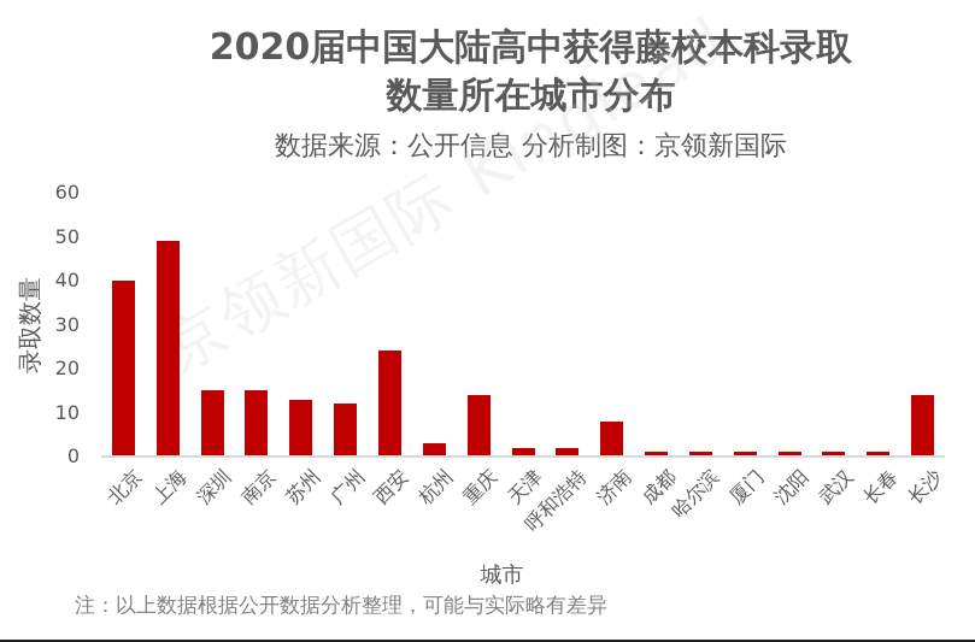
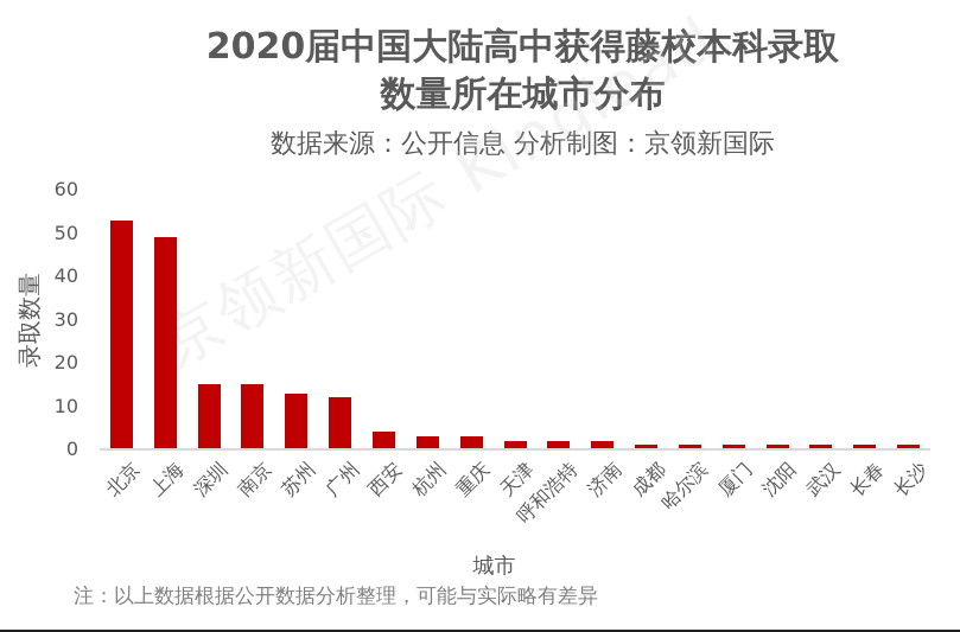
北京: 40 -> 53
西安: 24 -> 4
重庆: 14 -> 3
济南: 8 -> 2
长沙: 14 -> 1
